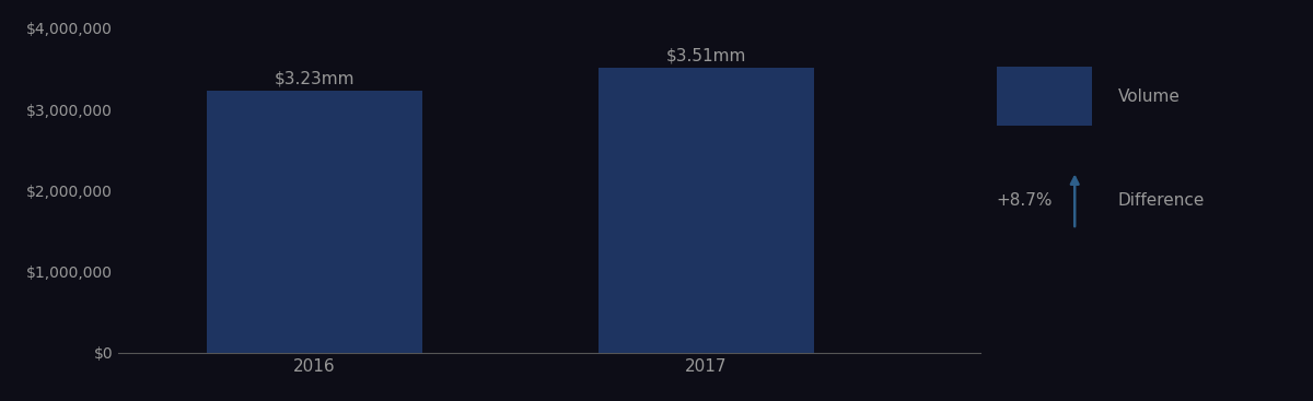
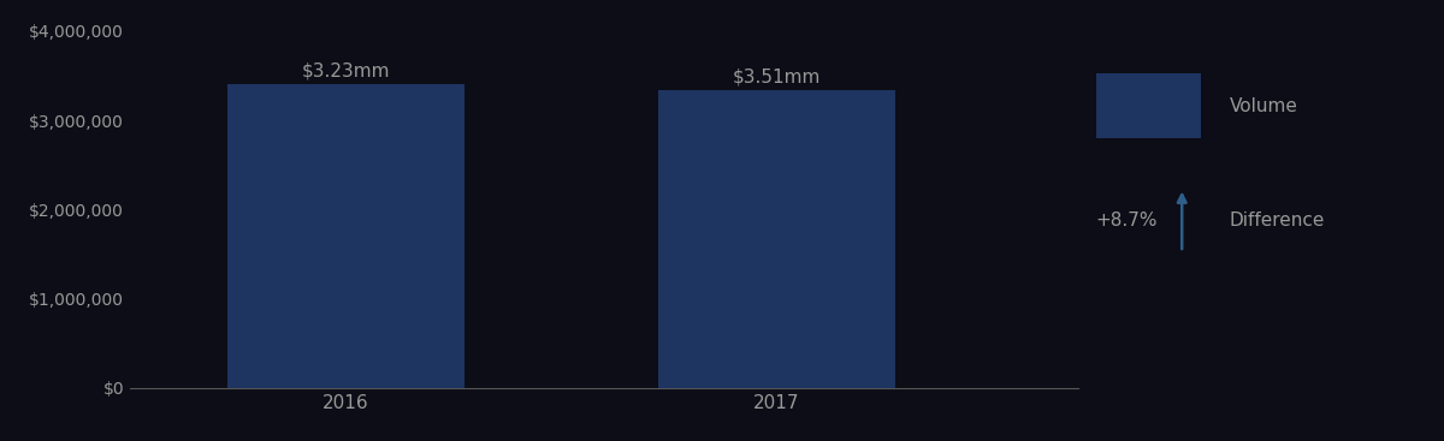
2016: $3,230,000 -> $3,400,000
2017: $3,510,000 -> $3,340,000
